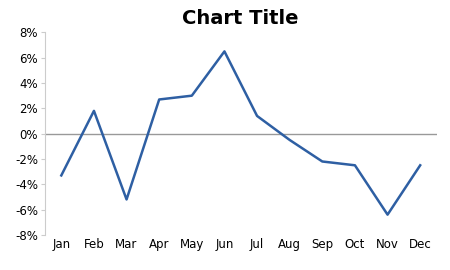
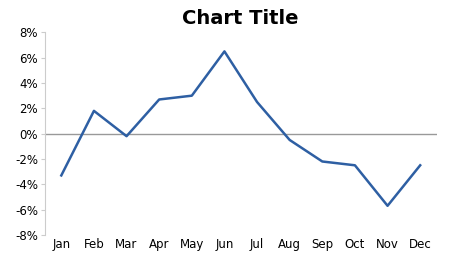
Mar: -5.2% -> -0.2%
Jul: 1.4% -> 2.5%
Nov: -6.4% -> -5.7%
